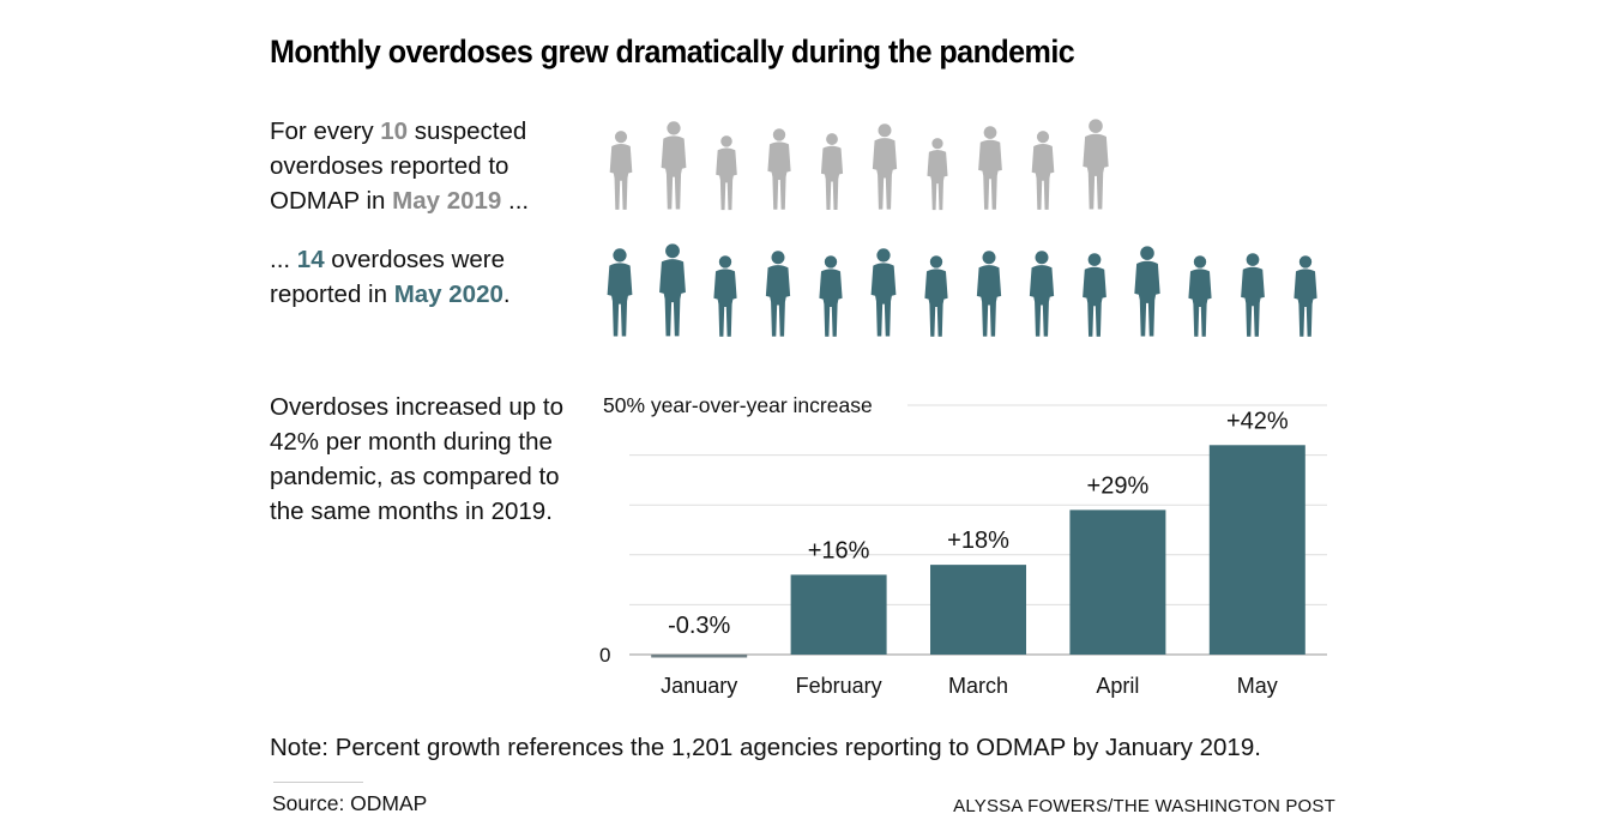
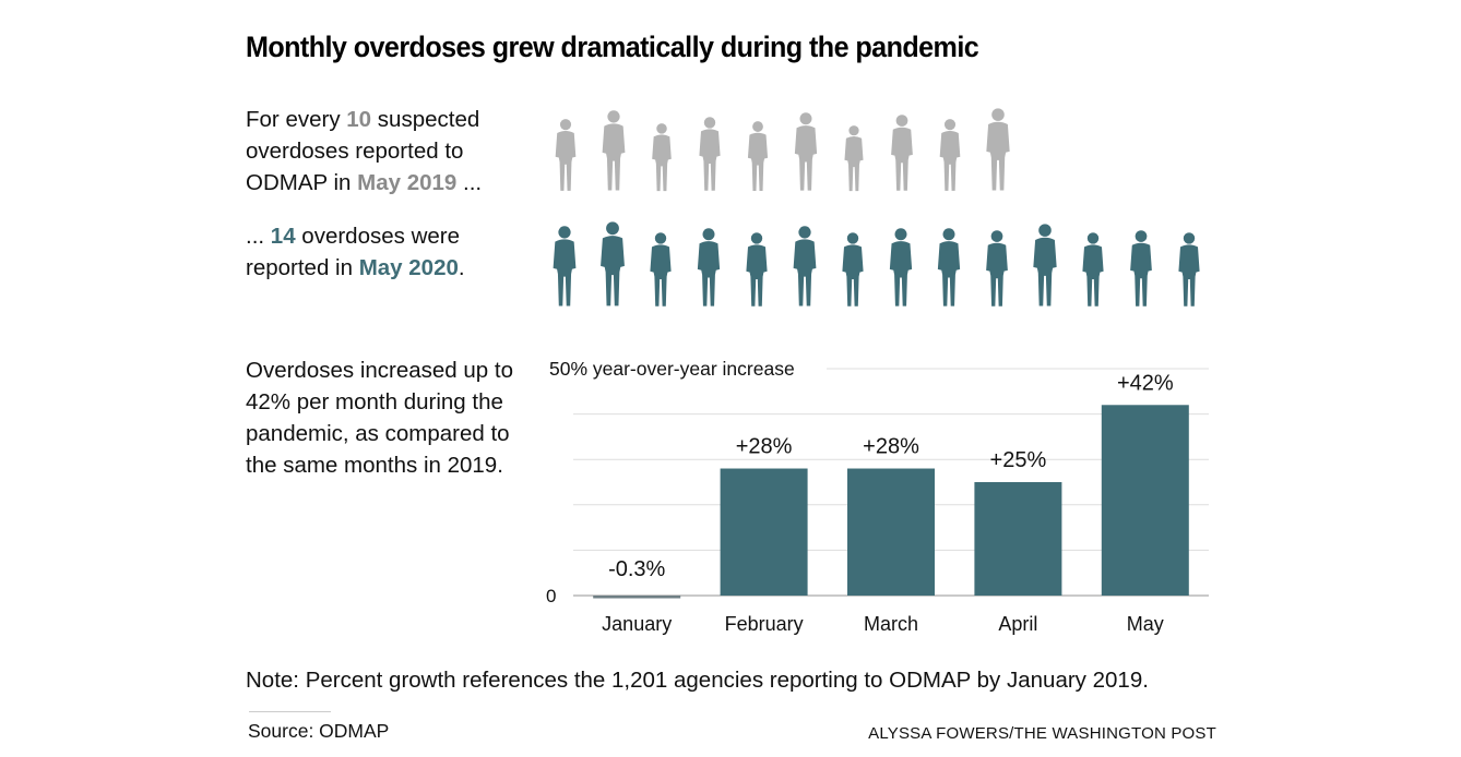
February: +16% -> +28%
March: +18% -> +28%
April: +29% -> +25%
